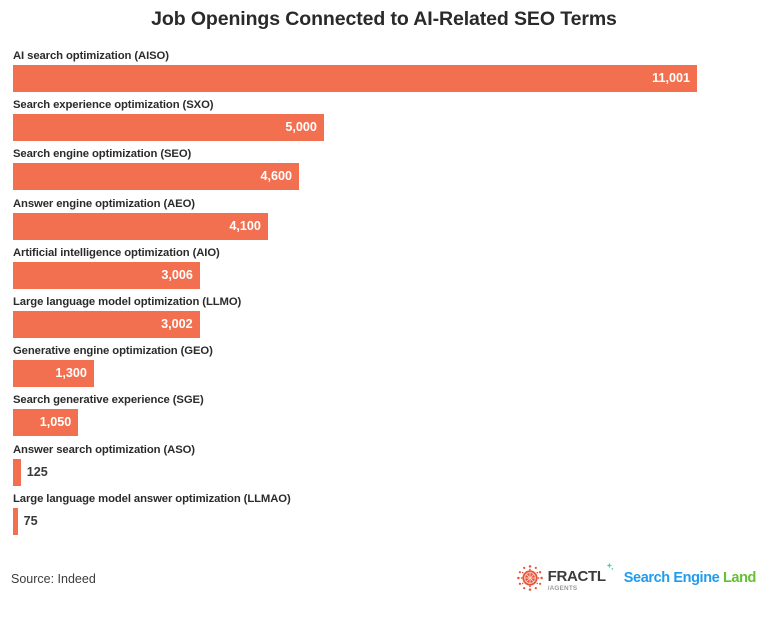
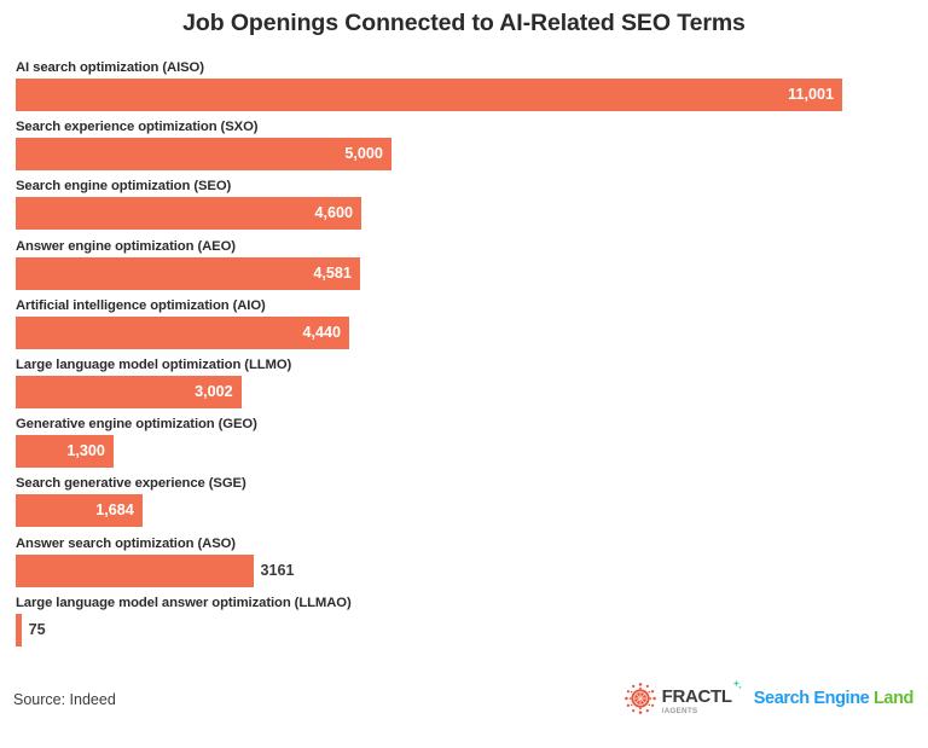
Answer engine optimization (AEO): 4,100 -> 4,581
Artificial intelligence optimization (AIO): 3,006 -> 4,440
Search generative experience (SGE): 1,050 -> 1,684
Answer search optimization (ASO): 125 -> 3161
